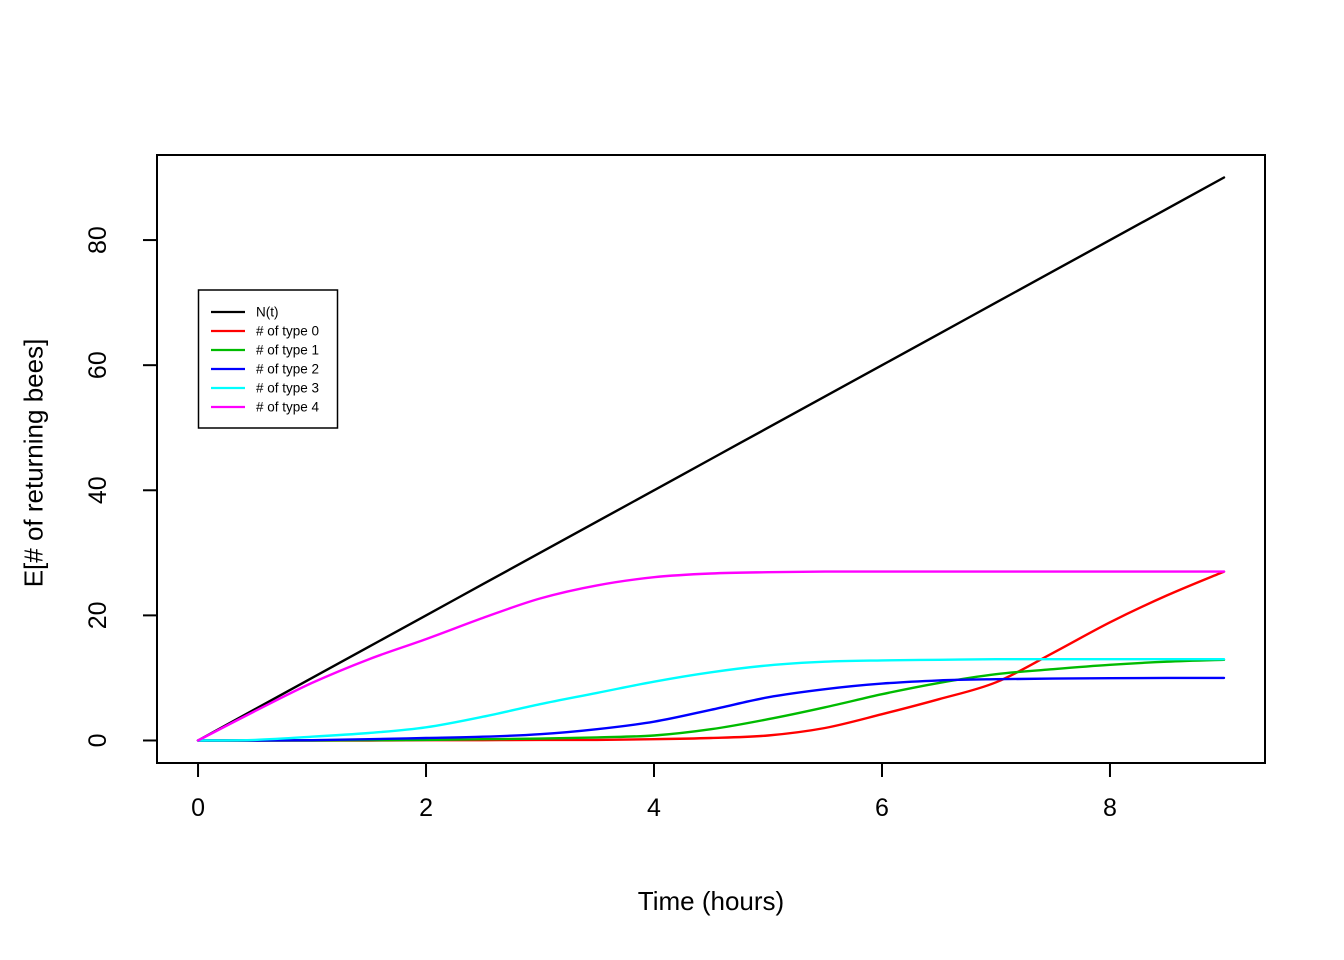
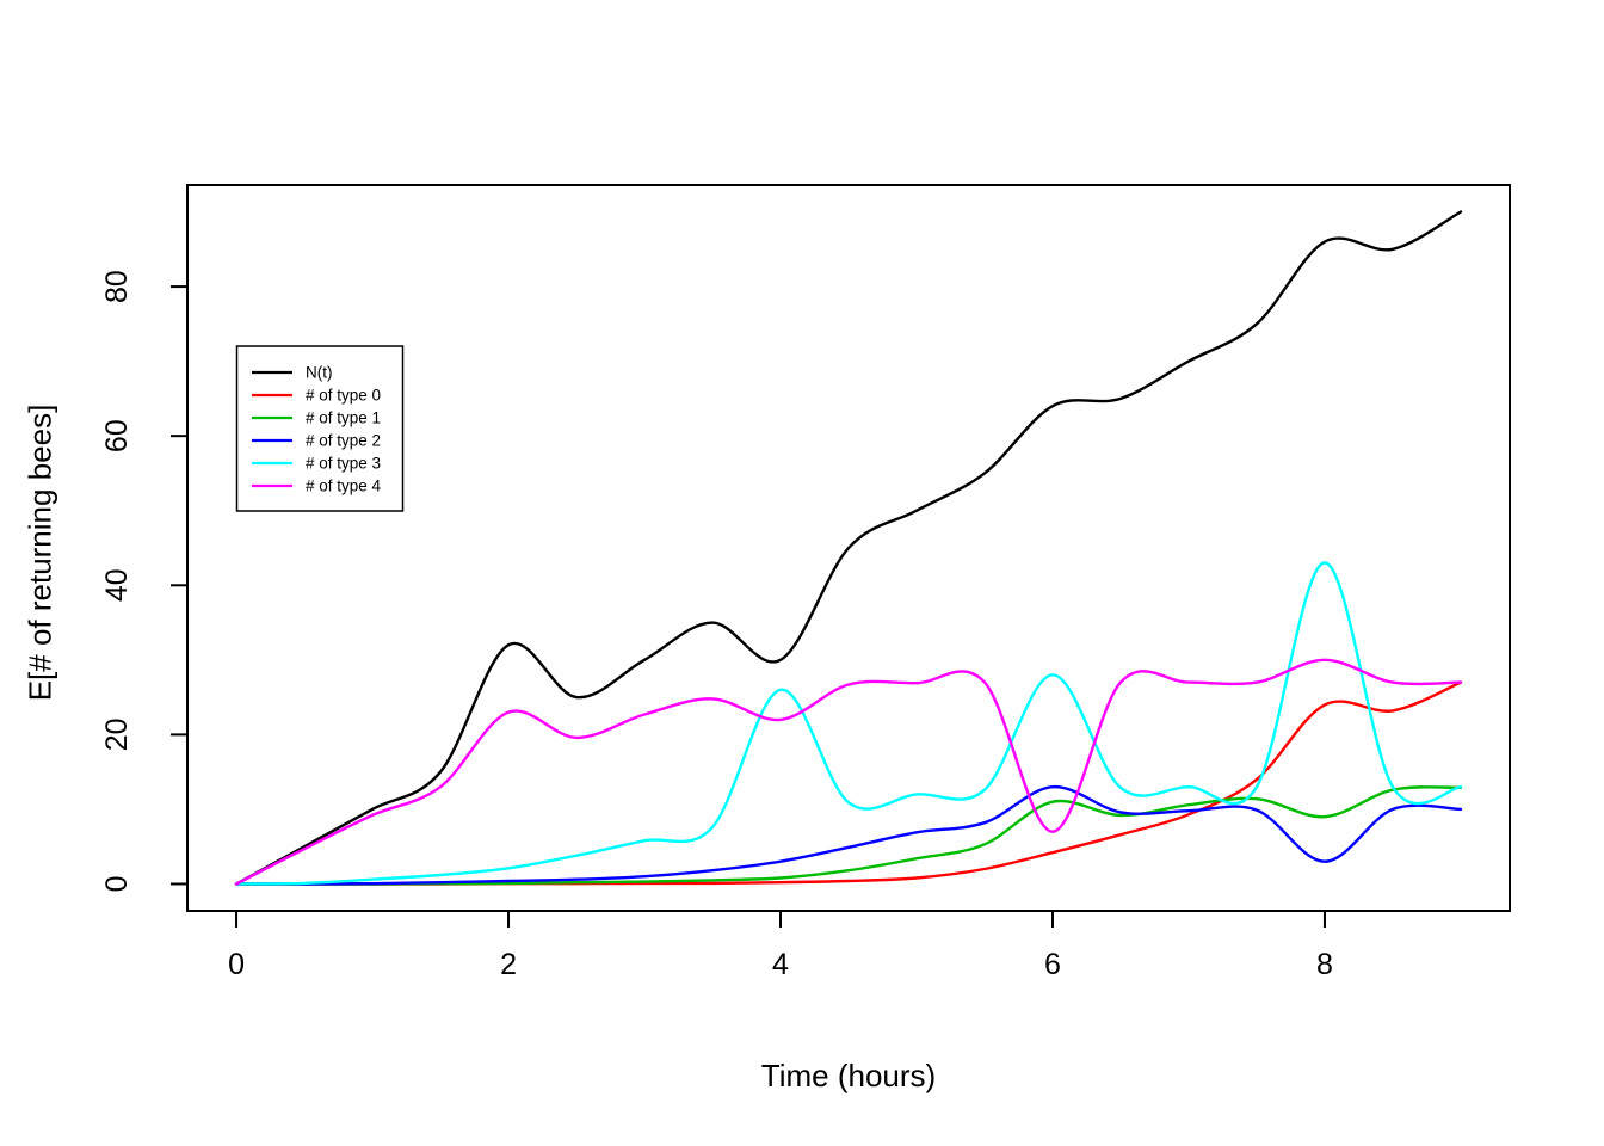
N(t)/2: 20 -> 32
# of type 4/2: 16 -> 23
N(t)/4: 40 -> 30
# of type 3/4: 9 -> 26
# of type 4/4: 26 -> 22
N(t)/6: 60 -> 64
# of type 1/6: 7 -> 11
# of type 2/6: 9 -> 13
# of type 3/6: 13 -> 28
# of type 4/6: 27 -> 7
N(t)/8: 80 -> 86
# of type 0/8: 19 -> 24
# of type 1/8: 12 -> 9
# of type 2/8: 10 -> 3
# of type 3/8: 13 -> 43
# of type 4/8: 27 -> 30
